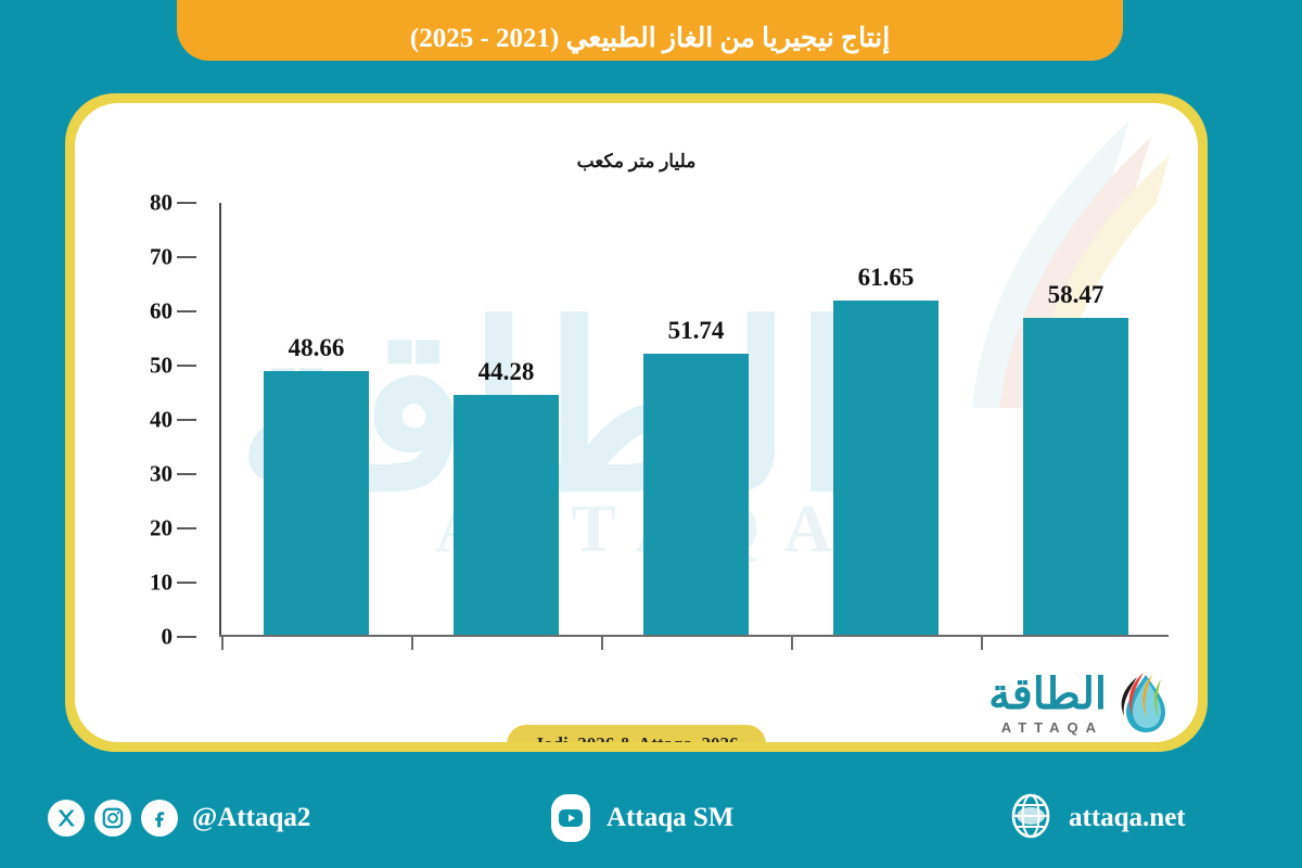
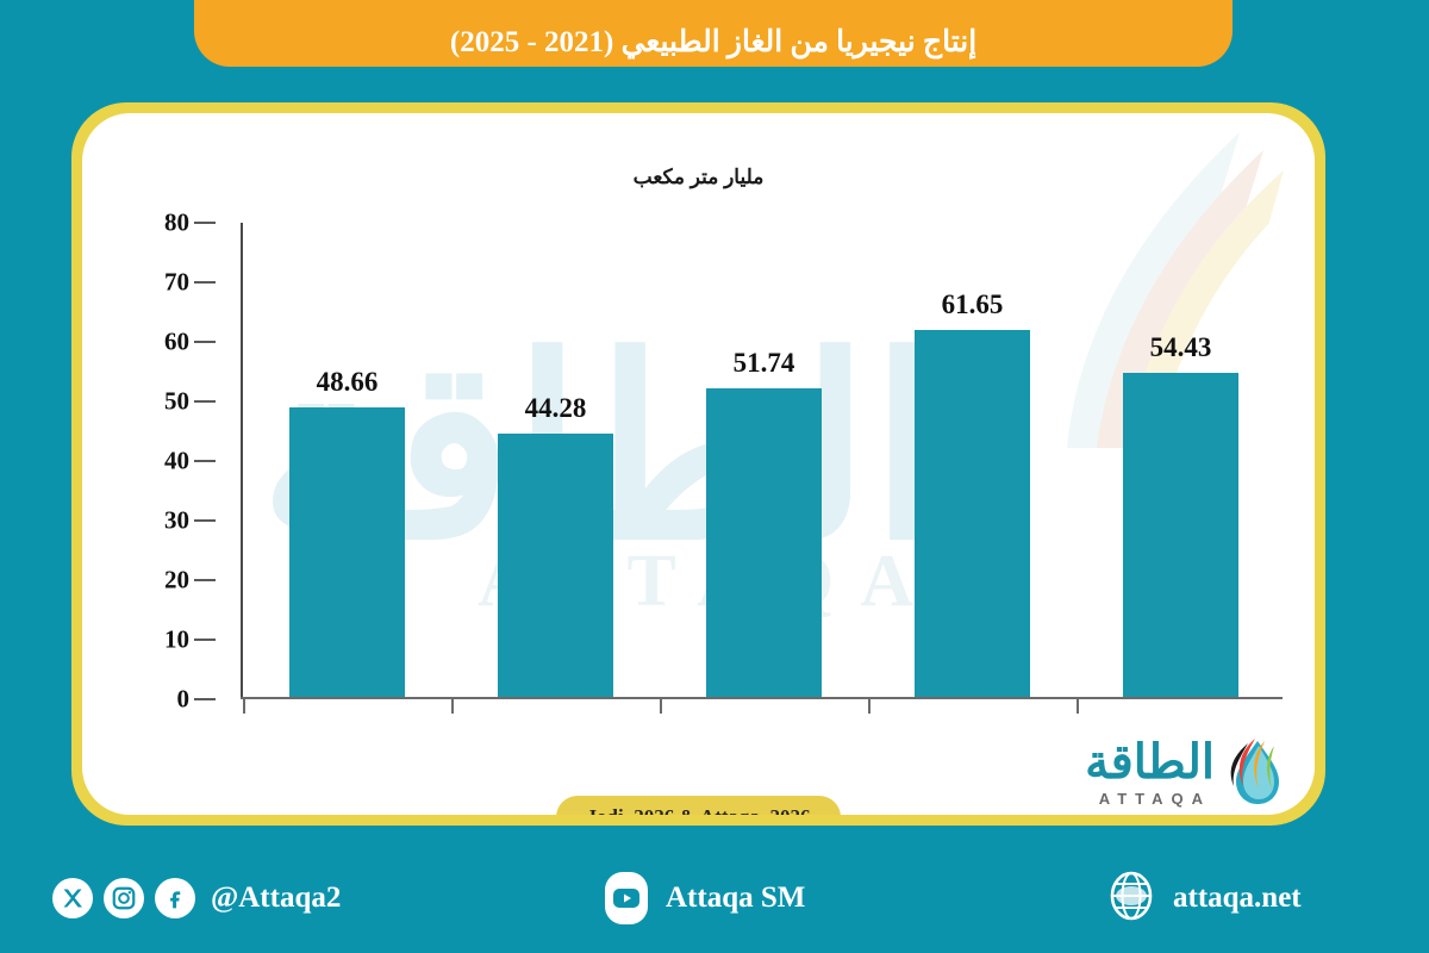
2025: 58.47 -> 54.43
